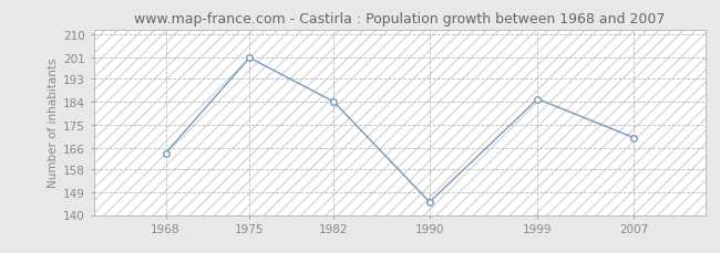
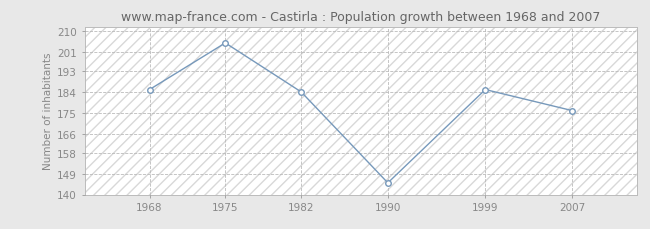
1968: 164 -> 185
1975: 201 -> 205
2007: 170 -> 176
